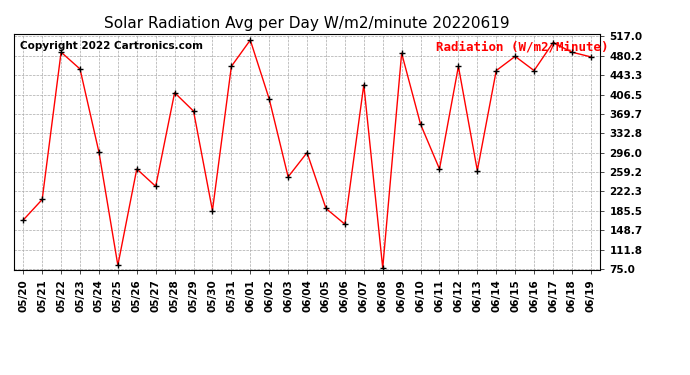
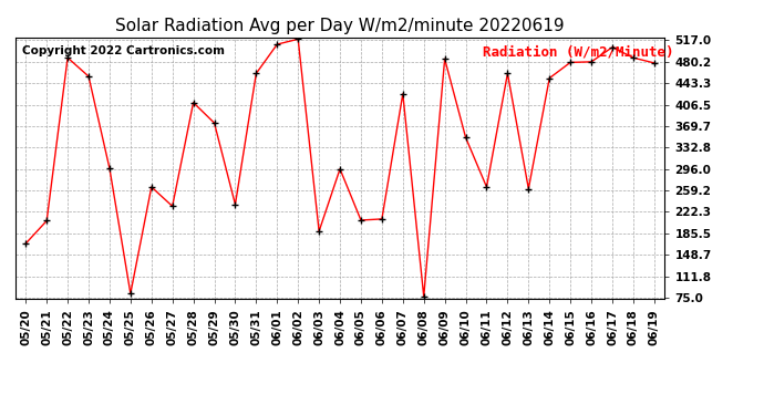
05/30: 186 -> 235
06/02: 398 -> 519
06/03: 250 -> 189
06/05: 190 -> 208
06/06: 160 -> 210
06/16: 452 -> 480
